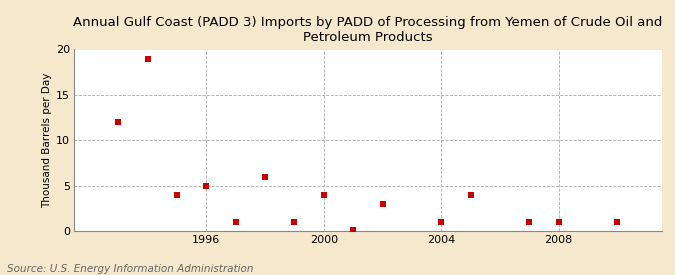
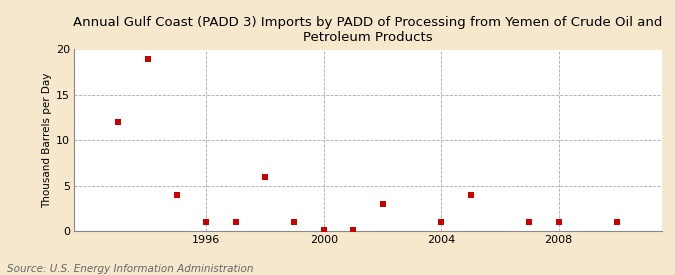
1996: 5.0 -> 1.0
2000: 4.0 -> 0.1
